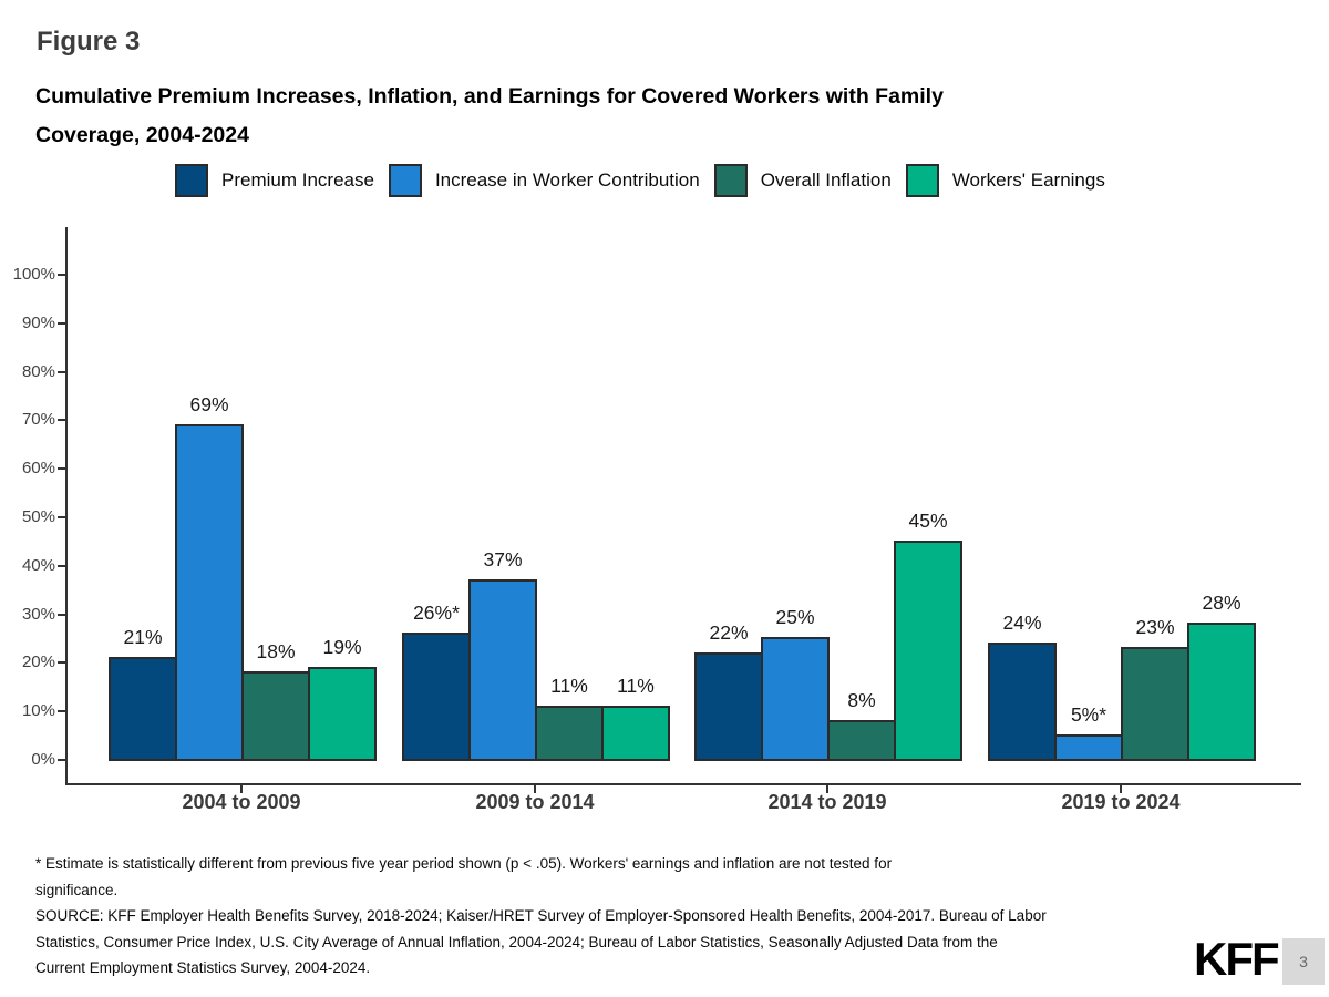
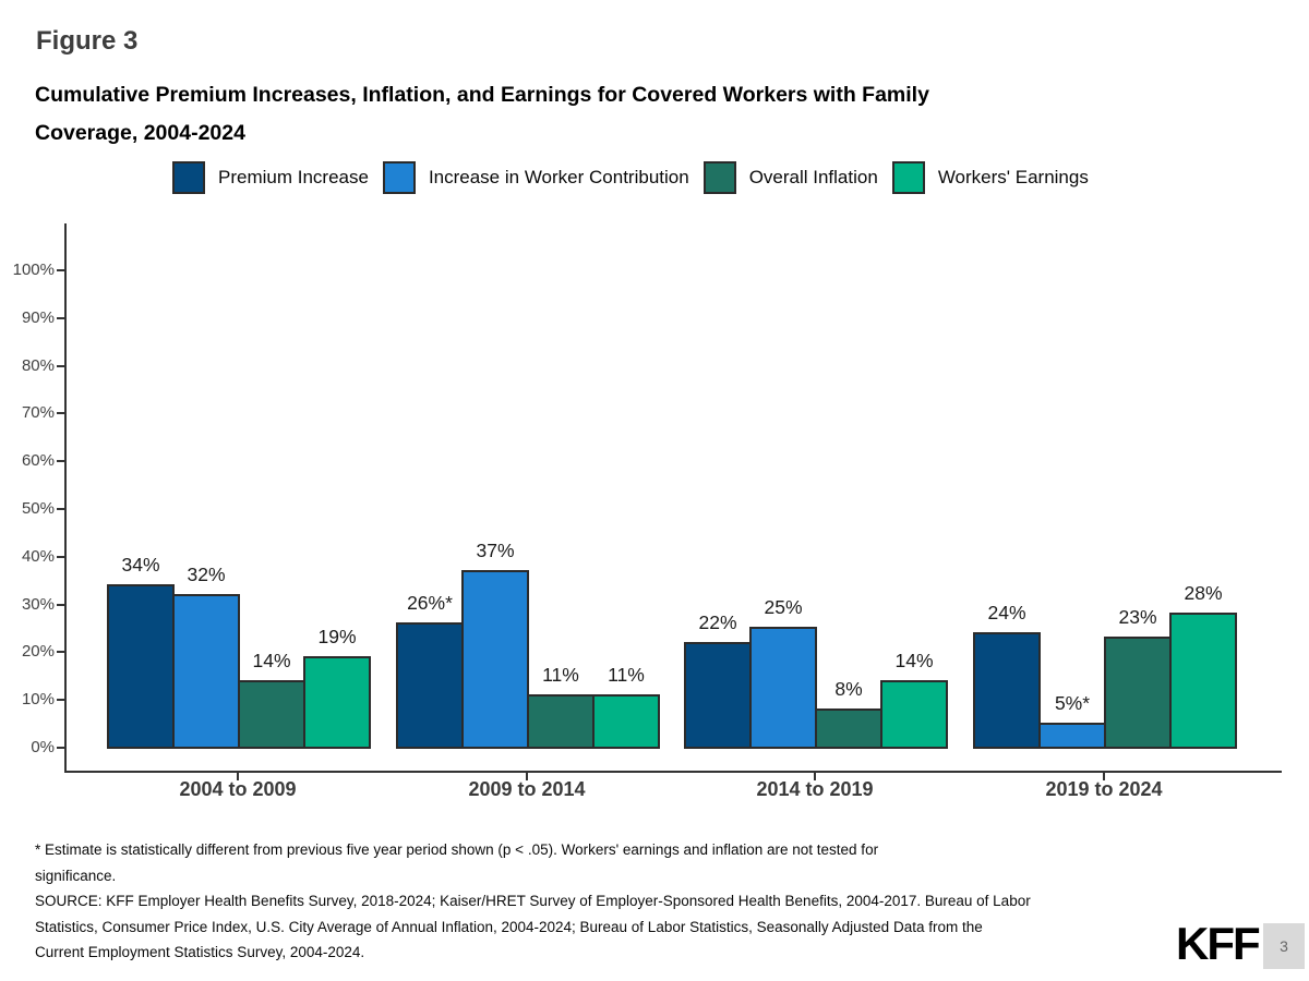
Premium Increase/2004 to 2009: 21% -> 34%
Increase in Worker Contribution/2004 to 2009: 69% -> 32%
Overall Inflation/2004 to 2009: 18% -> 14%
Workers' Earnings/2014 to 2019: 45% -> 14%
